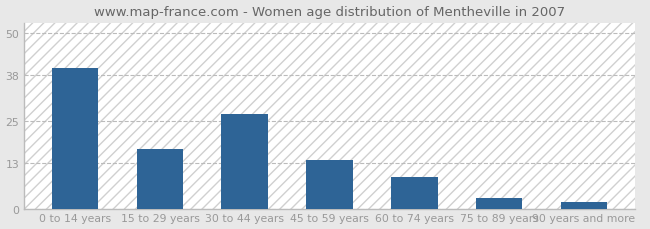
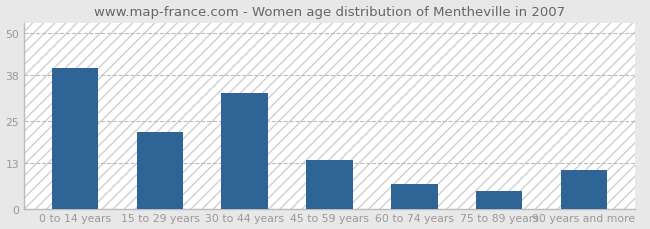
15 to 29 years: 17 -> 22
30 to 44 years: 27 -> 33
60 to 74 years: 9 -> 7
75 to 89 years: 3 -> 5
90 years and more: 2 -> 11
